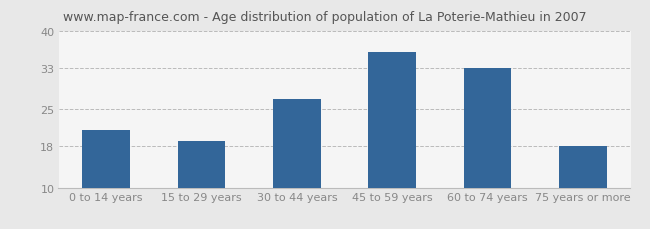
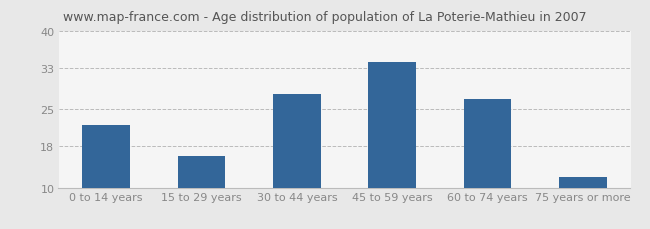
0 to 14 years: 21 -> 22
15 to 29 years: 19 -> 16
30 to 44 years: 27 -> 28
45 to 59 years: 36 -> 34
60 to 74 years: 33 -> 27
75 years or more: 18 -> 12
